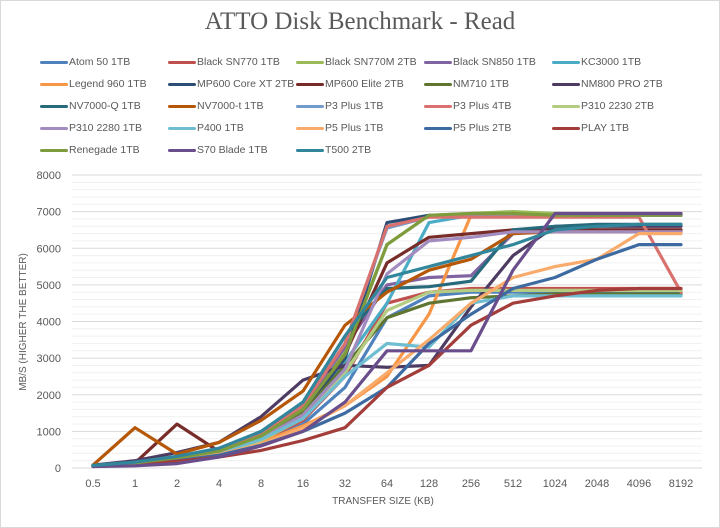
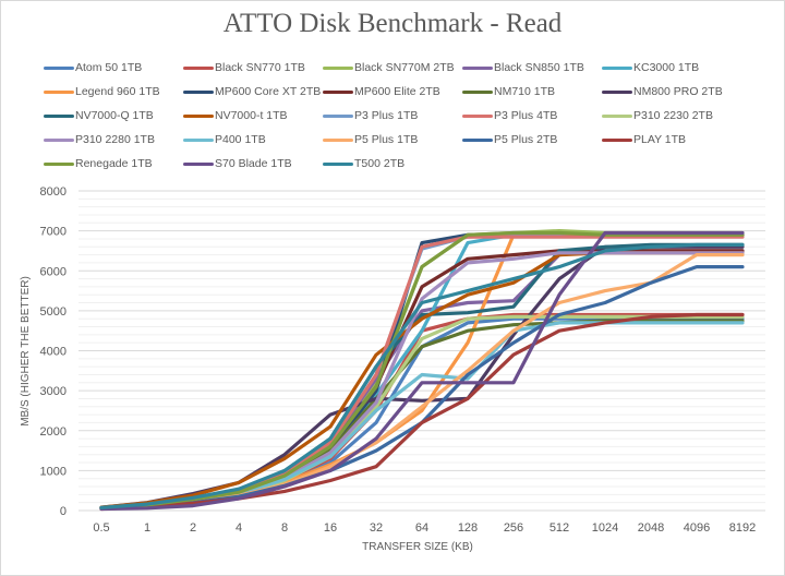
NV7000-t 1TB/1: 1100 -> 200
MP600 Elite 2TB/2: 1200 -> 300
P3 Plus 4TB/8192: 4800 -> 6800
